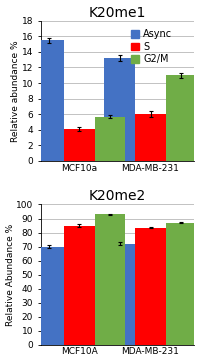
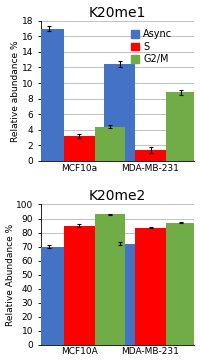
K20me1/Async/MCF10a: 15.5 -> 17.0
K20me1/S/MCF10a: 4.1 -> 3.2
K20me1/G2/M/MCF10a: 5.7 -> 4.4
K20me1/Async/MDA-MB-231: 13.2 -> 12.4
K20me1/S/MDA-MB-231: 6.0 -> 1.4
K20me1/G2/M/MDA-MB-231: 11.0 -> 8.8
